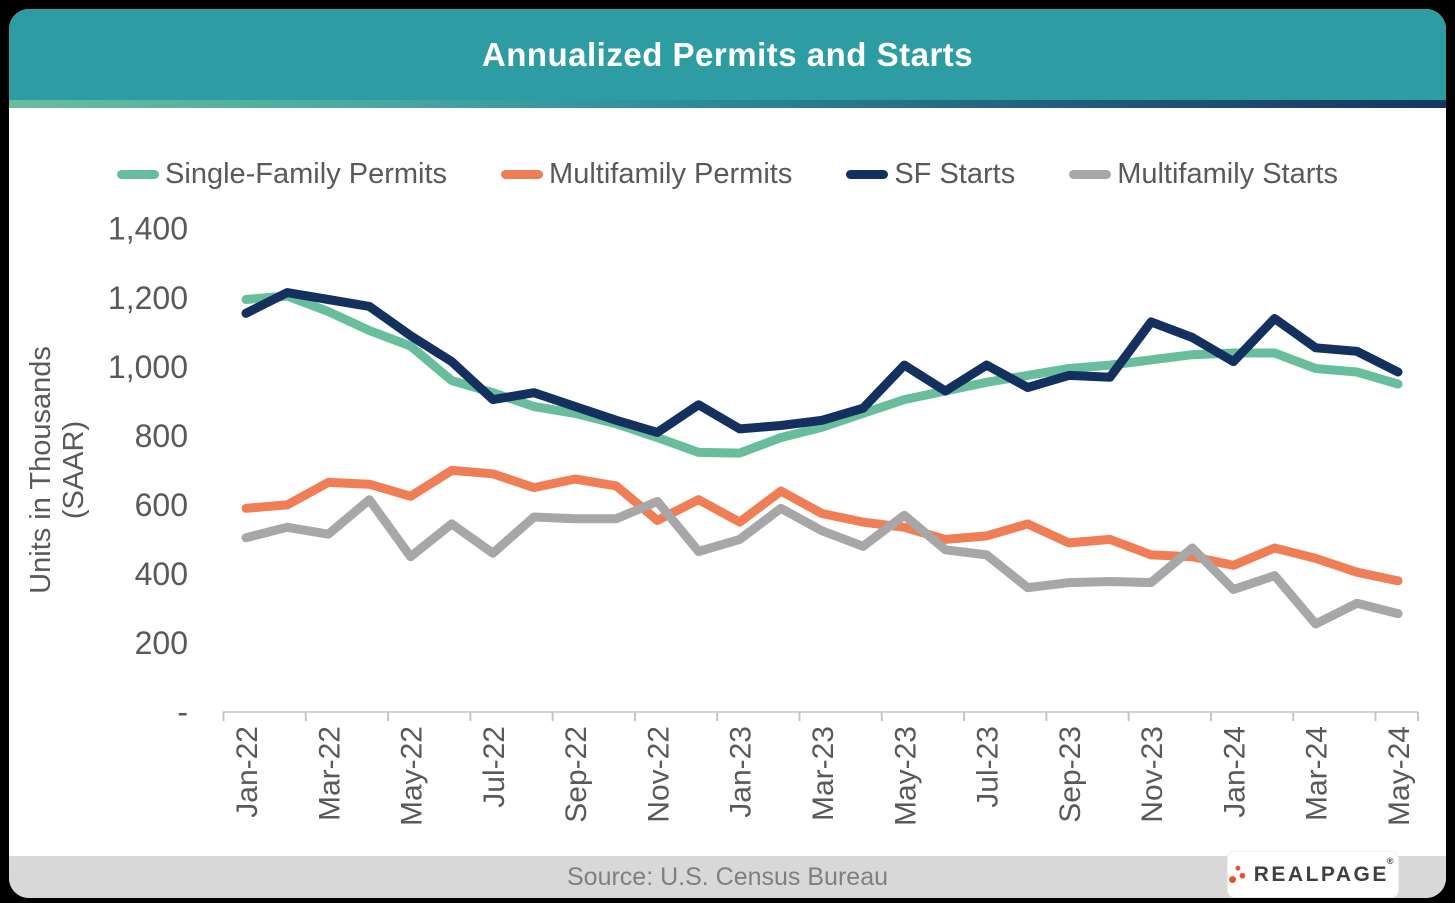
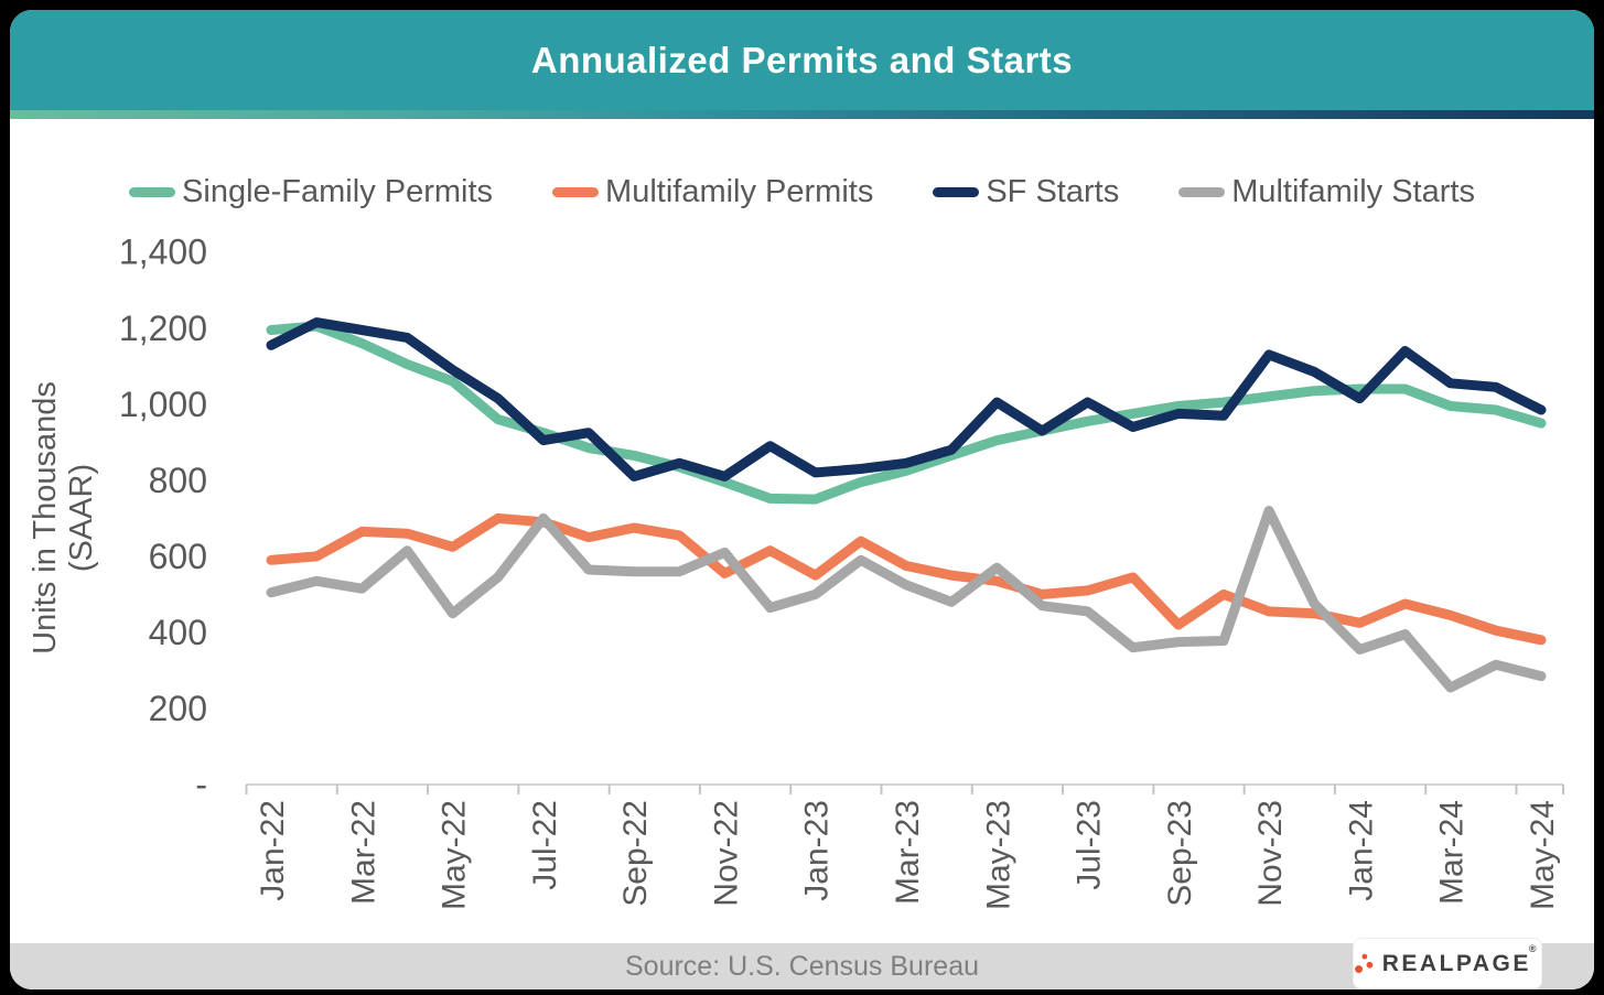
Multifamily Starts/Jul-22: 460 -> 700
SF Starts/Sep-22: 880 -> 810
Multifamily Permits/Sep-23: 490 -> 420
Multifamily Starts/Nov-23: 380 -> 720
